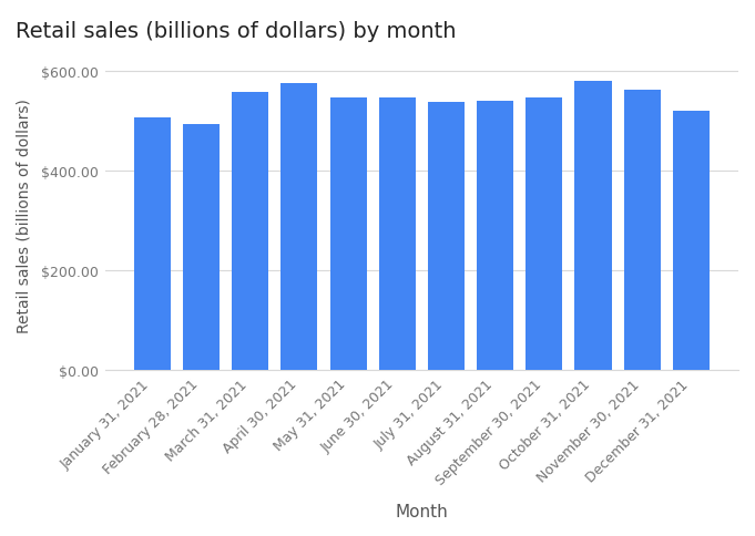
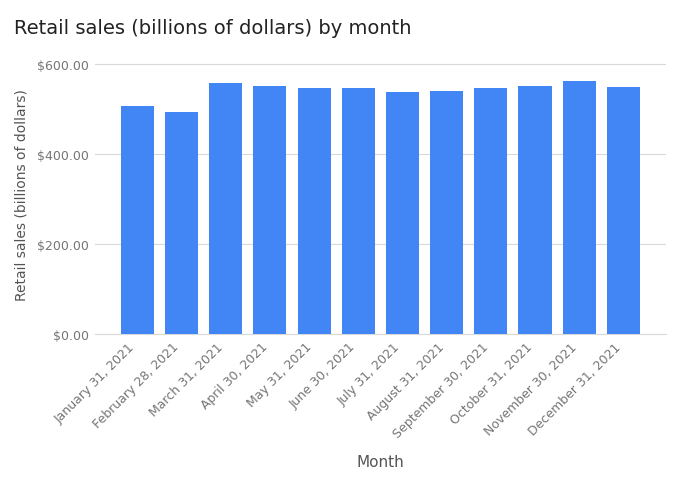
April 30, 2021: $575 -> $552
October 31, 2021: $580 -> $552
December 31, 2021: $520 -> $550
